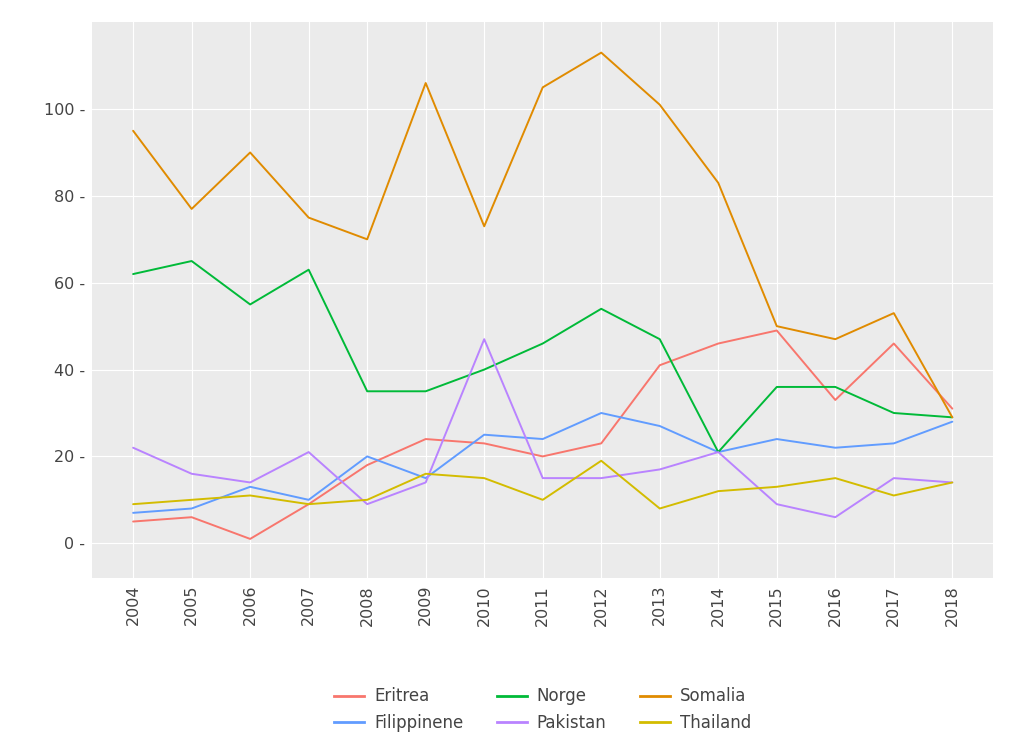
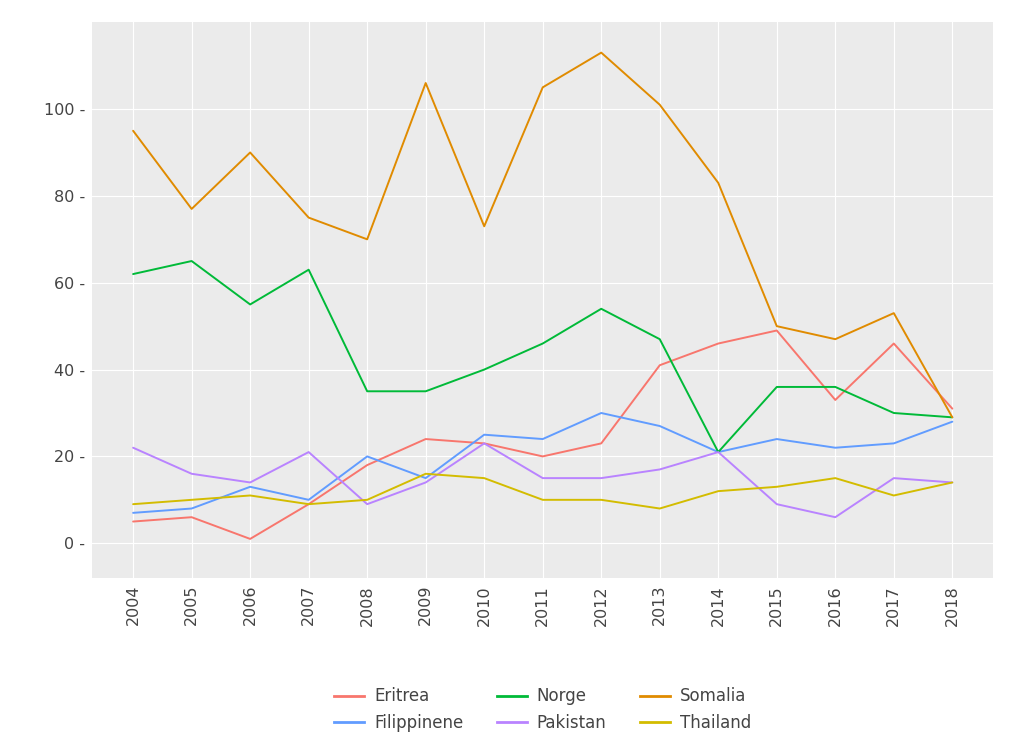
Pakistan/2010: 47 - -> 23 -
Thailand/2012: 19 - -> 10 -
